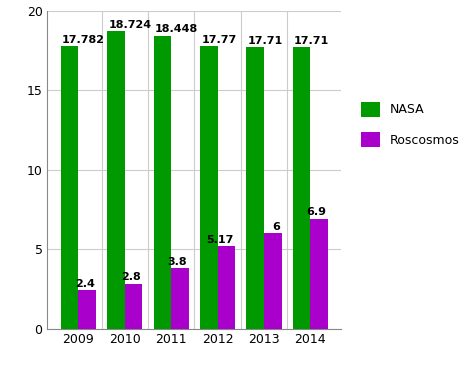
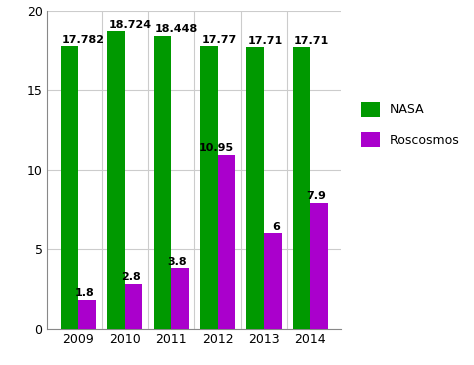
Roscosmos/2009: 2.4 -> 1.8
Roscosmos/2012: 5.17 -> 10.95
Roscosmos/2014: 6.9 -> 7.9
